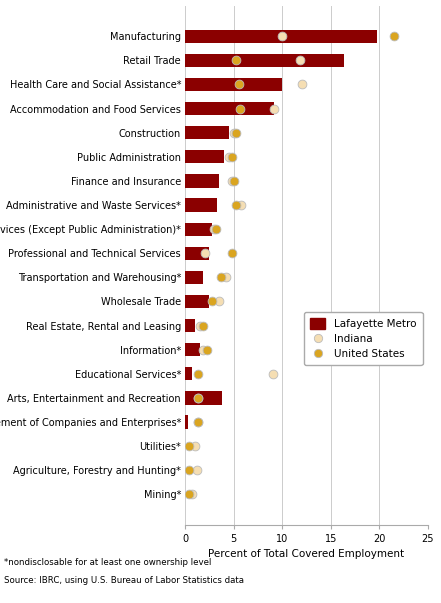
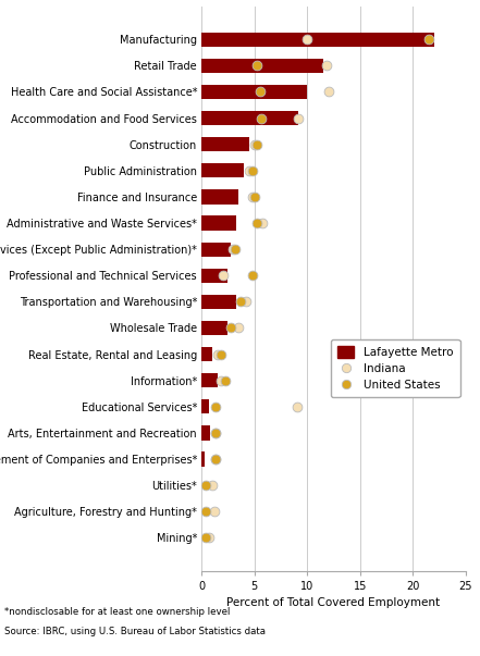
Lafayette Metro/Manufacturing: 19.8 -> 22.0
Lafayette Metro/Retail Trade: 16.4 -> 11.5
Lafayette Metro/Transportation and Warehousing*: 1.8 -> 3.3
Lafayette Metro/Arts, Entertainment and Recreation: 3.8 -> 0.8
